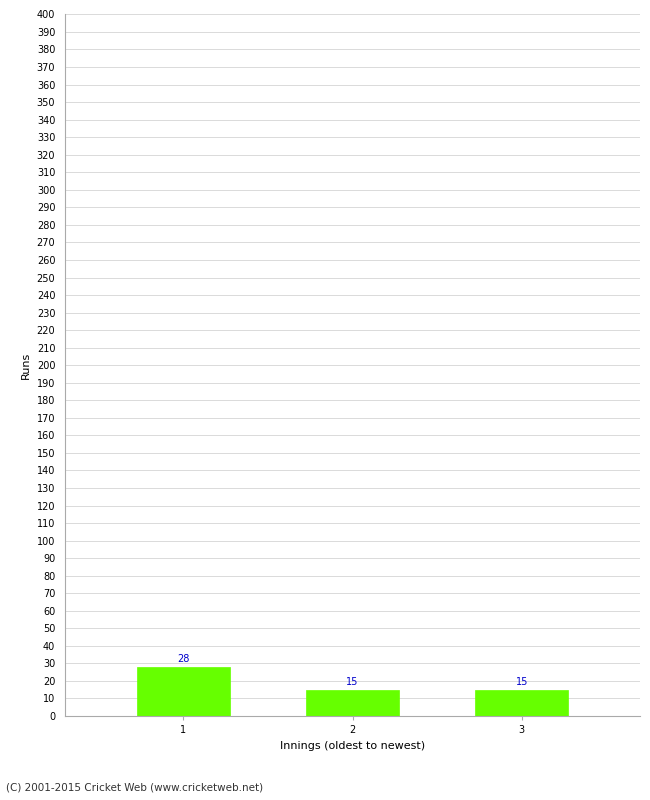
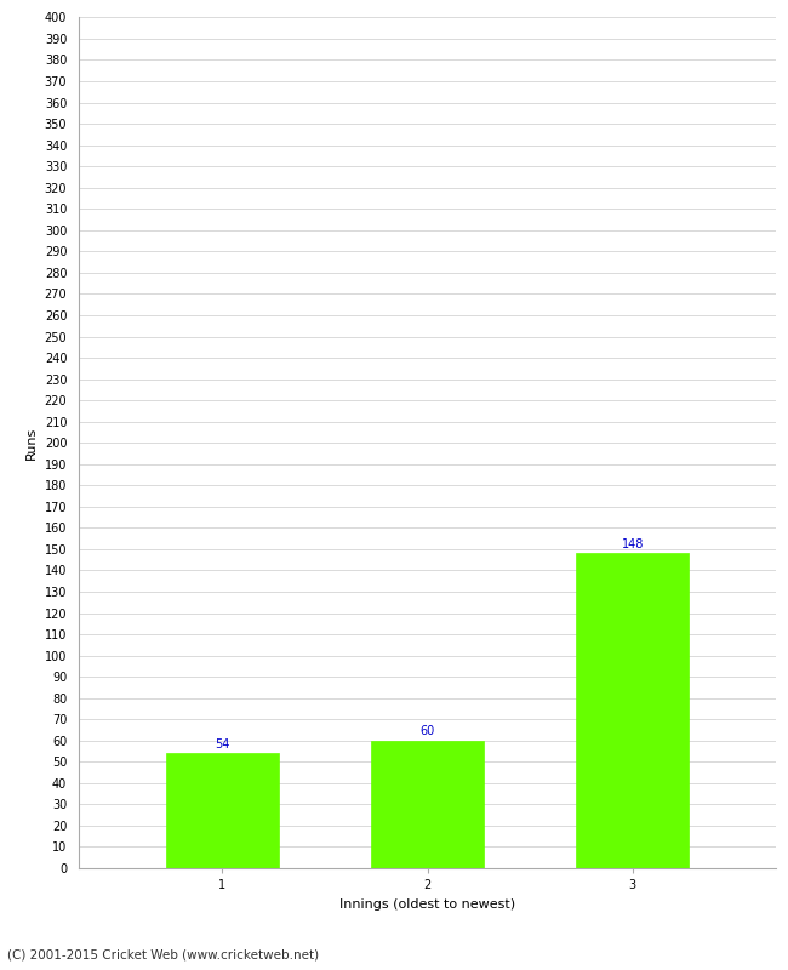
1: 28 -> 54
2: 15 -> 60
3: 15 -> 148
